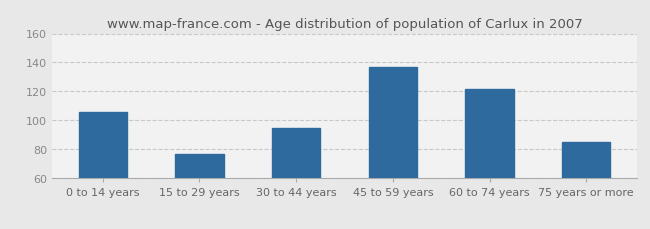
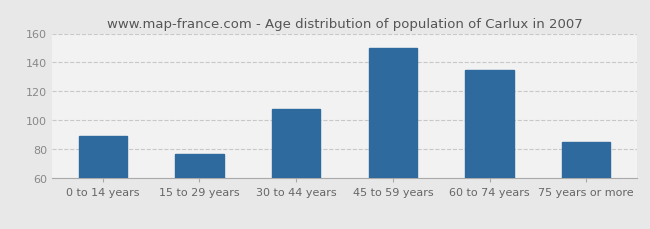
0 to 14 years: 106 -> 89
30 to 44 years: 95 -> 108
45 to 59 years: 137 -> 150
60 to 74 years: 122 -> 135
